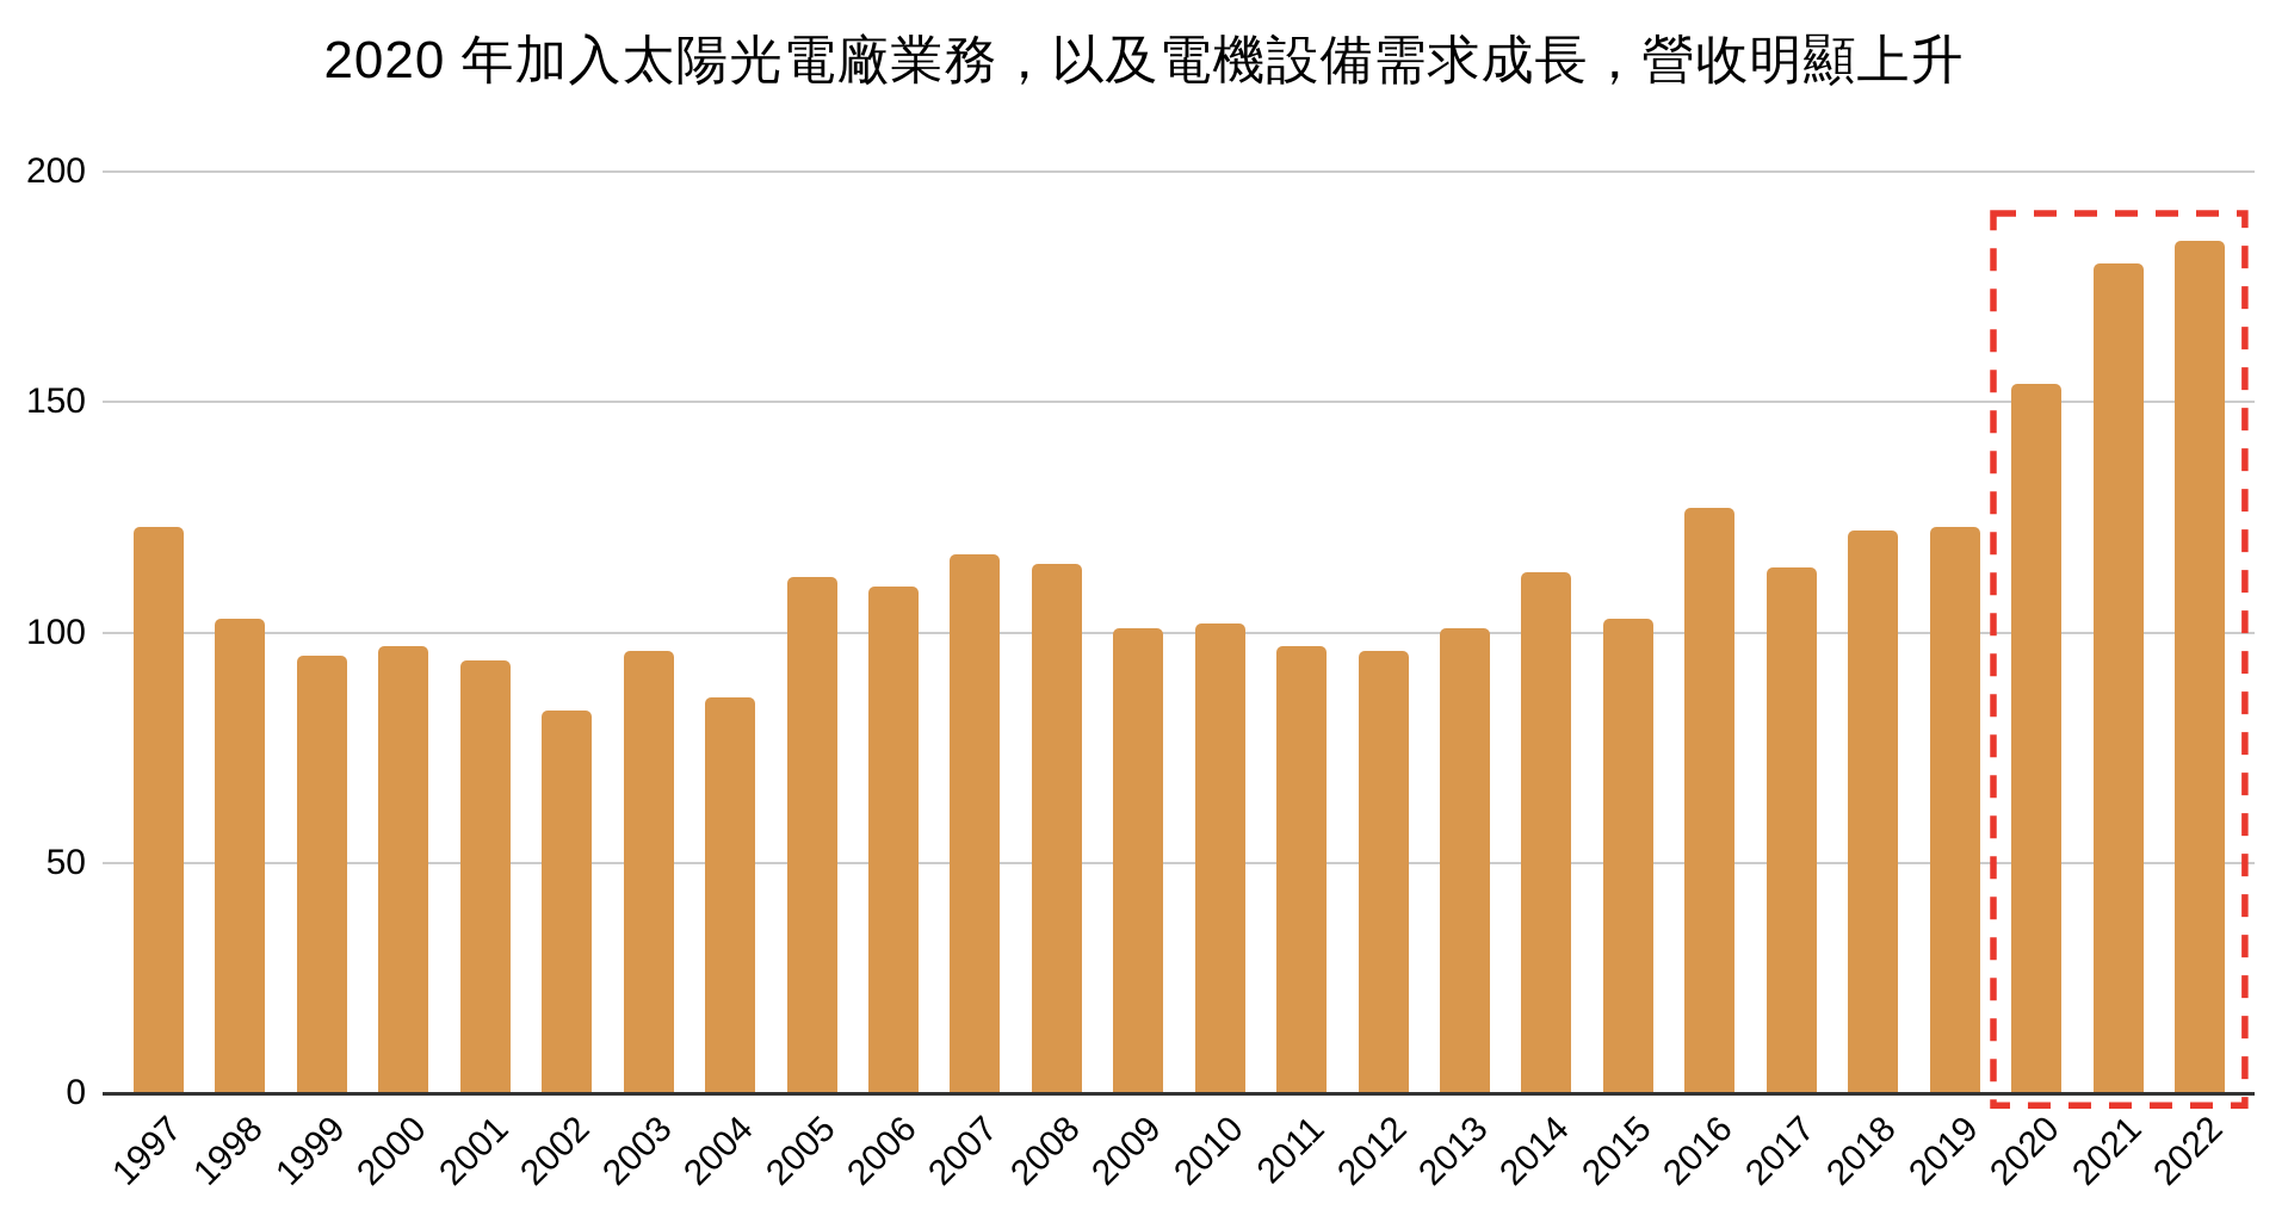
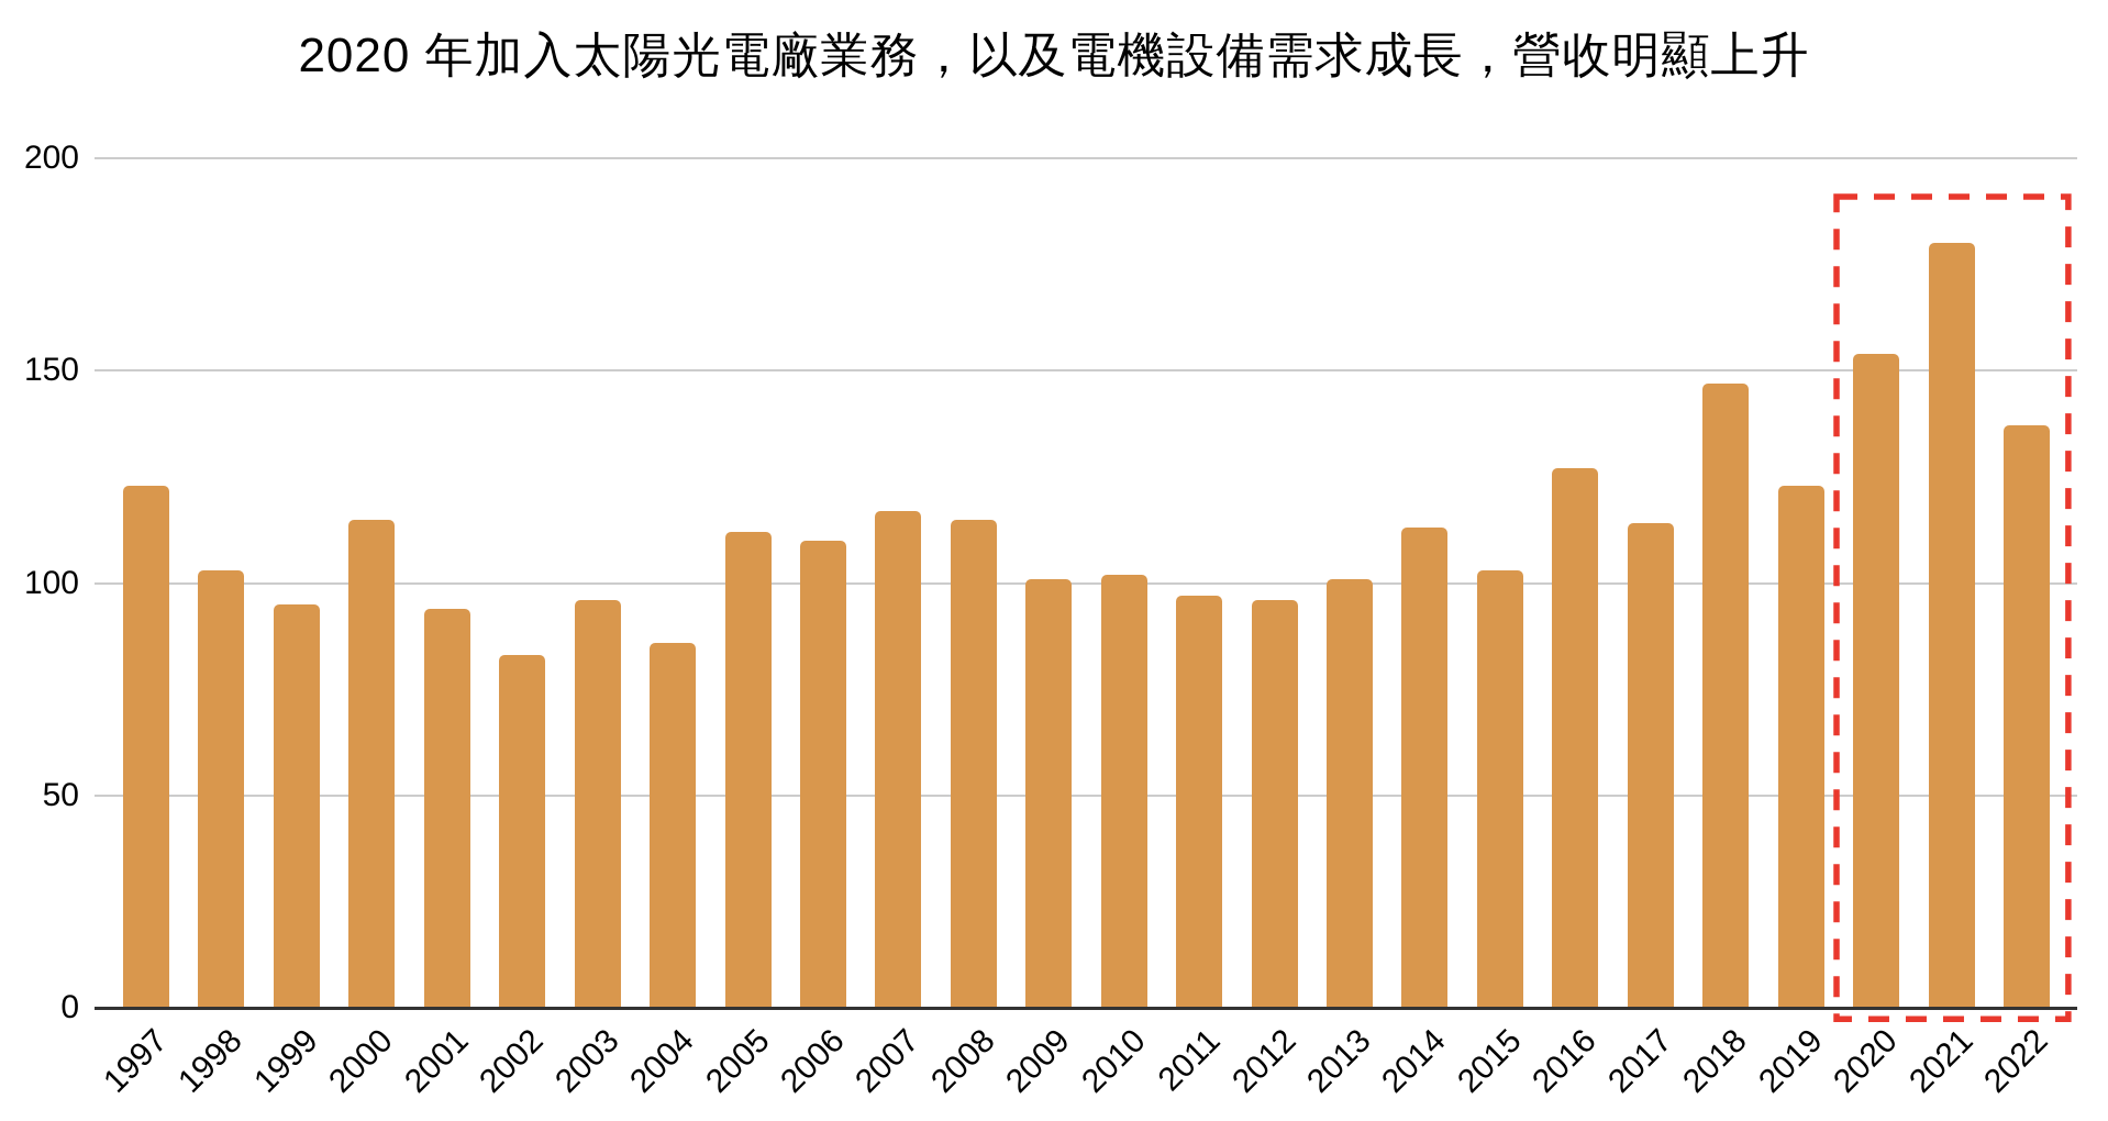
2000: 97 -> 115
2018: 122 -> 147
2022: 185 -> 137
